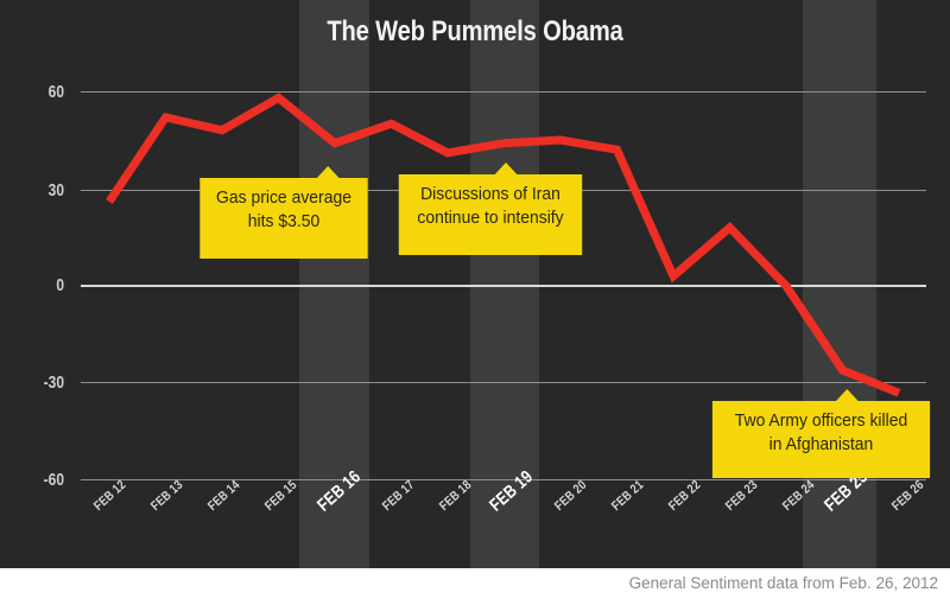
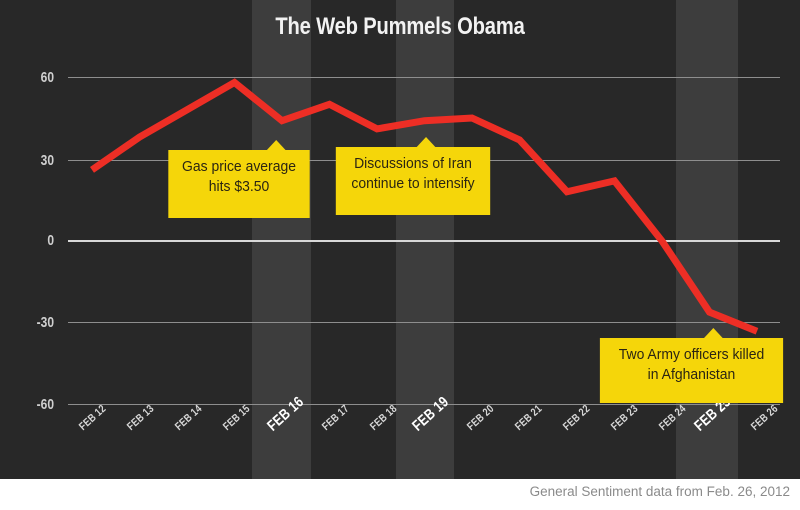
FEB 13: 52 -> 38
FEB 21: 42 -> 37
FEB 22: 3 -> 18
FEB 23: 18 -> 22
